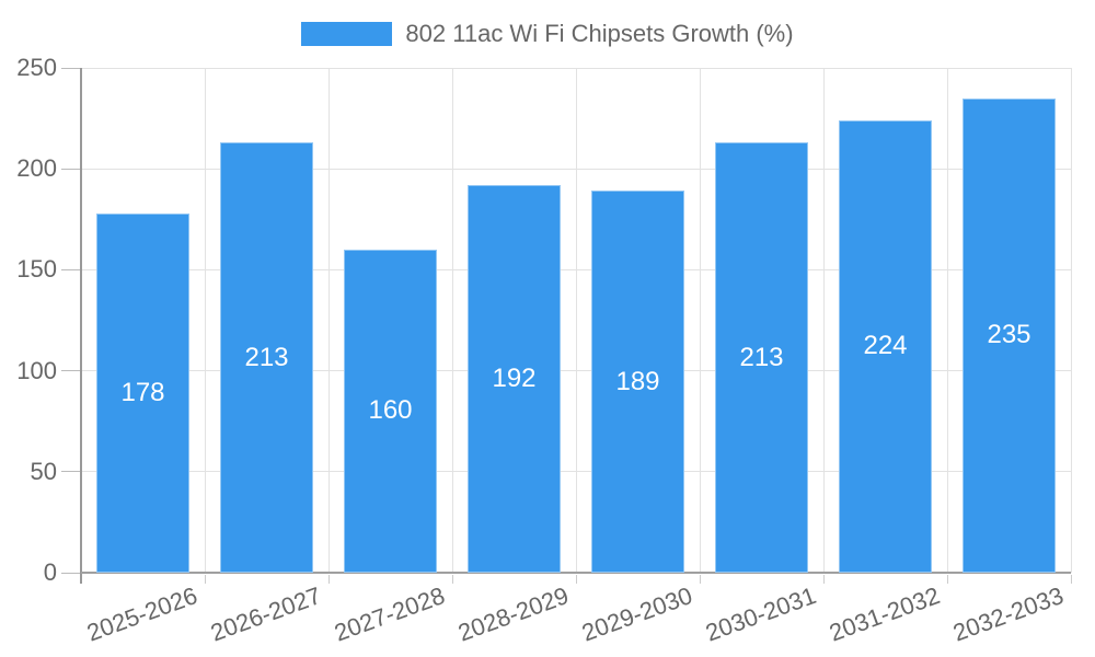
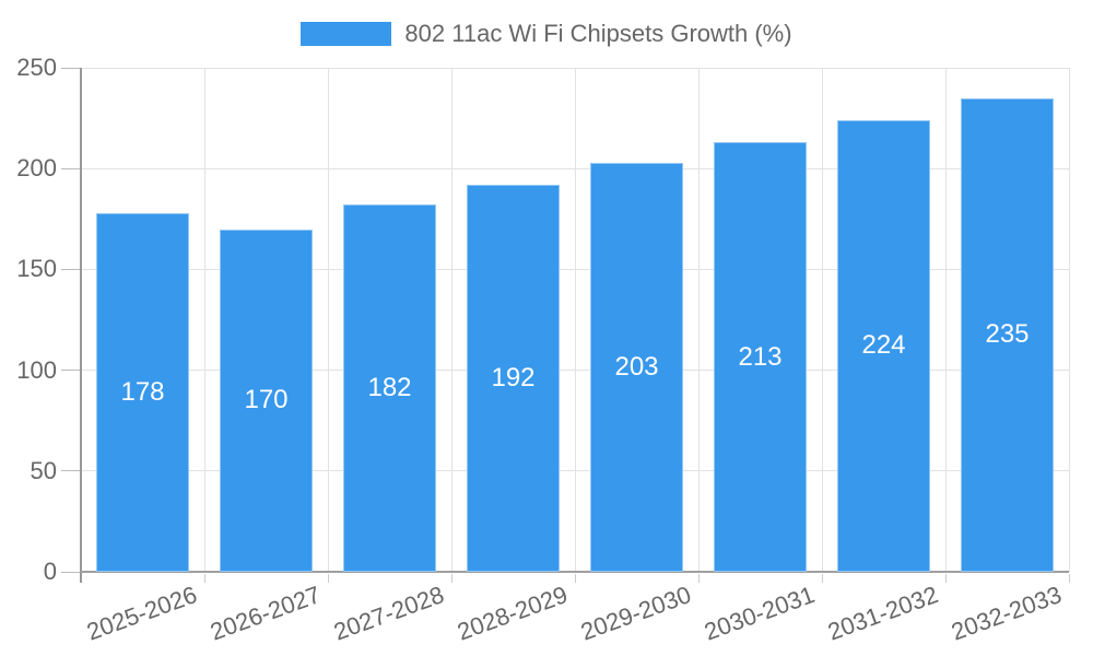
2026-2027: 213 -> 170
2027-2028: 160 -> 182
2029-2030: 189 -> 203
